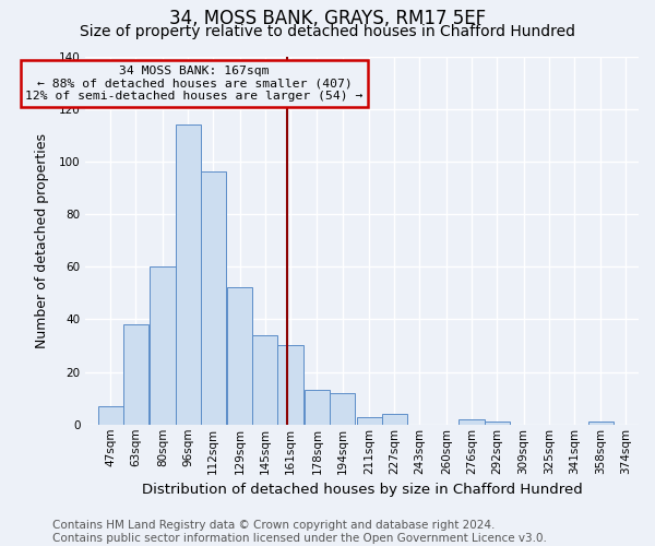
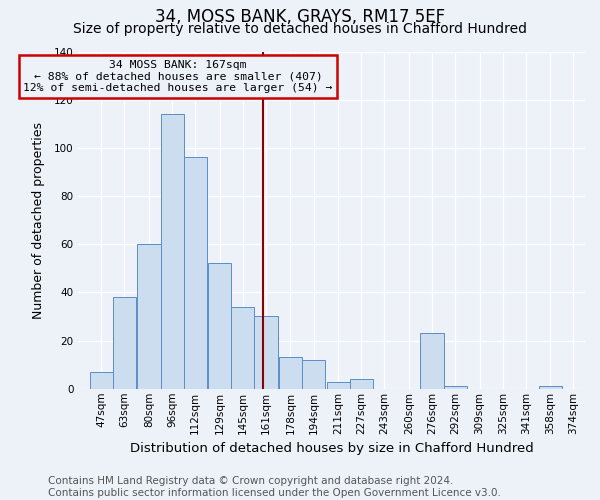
276sqm: 2 -> 23
